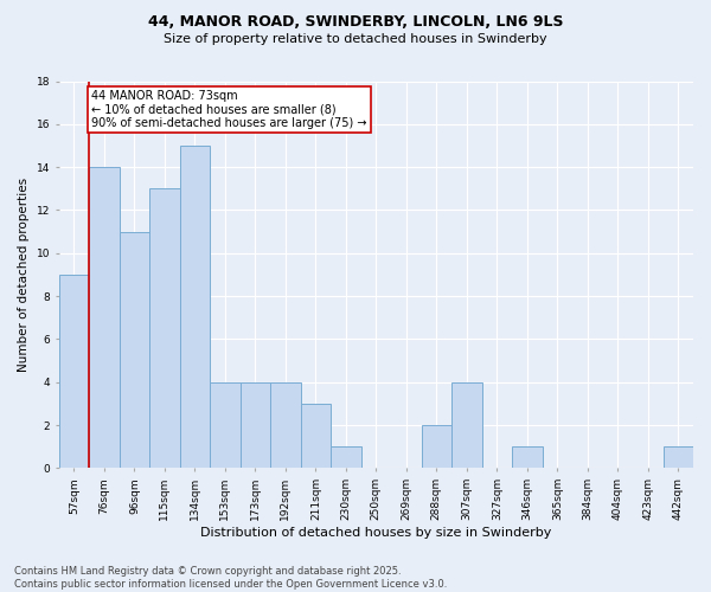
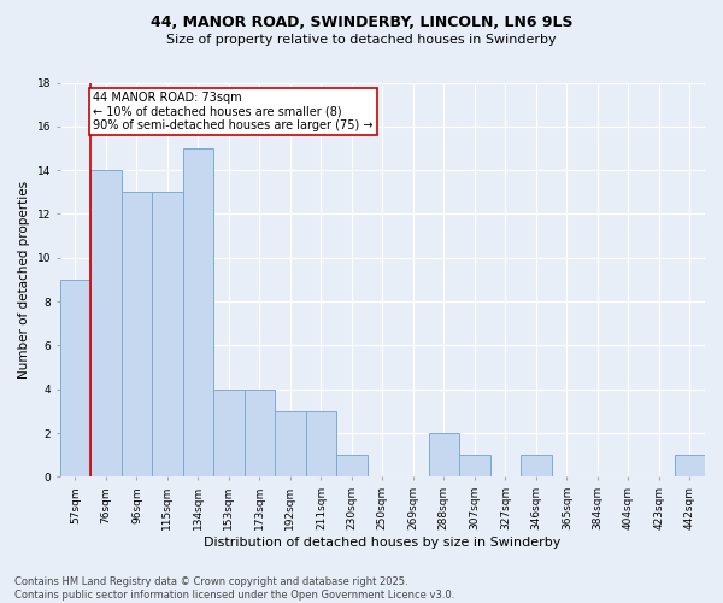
96sqm: 11 -> 13
192sqm: 4 -> 3
307sqm: 4 -> 1
